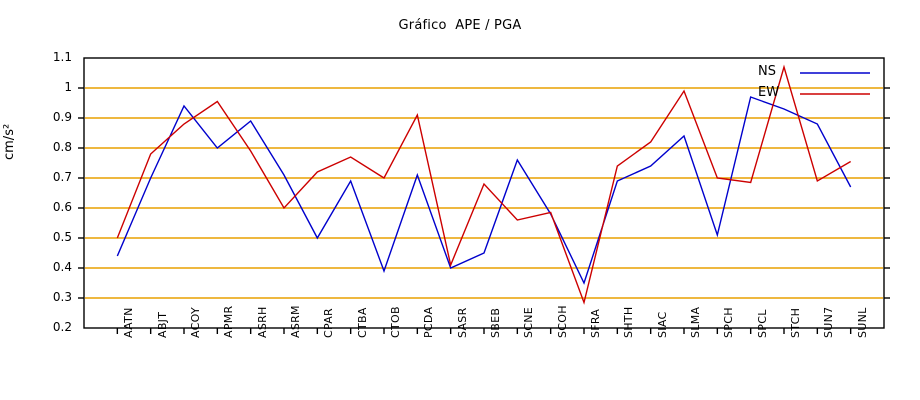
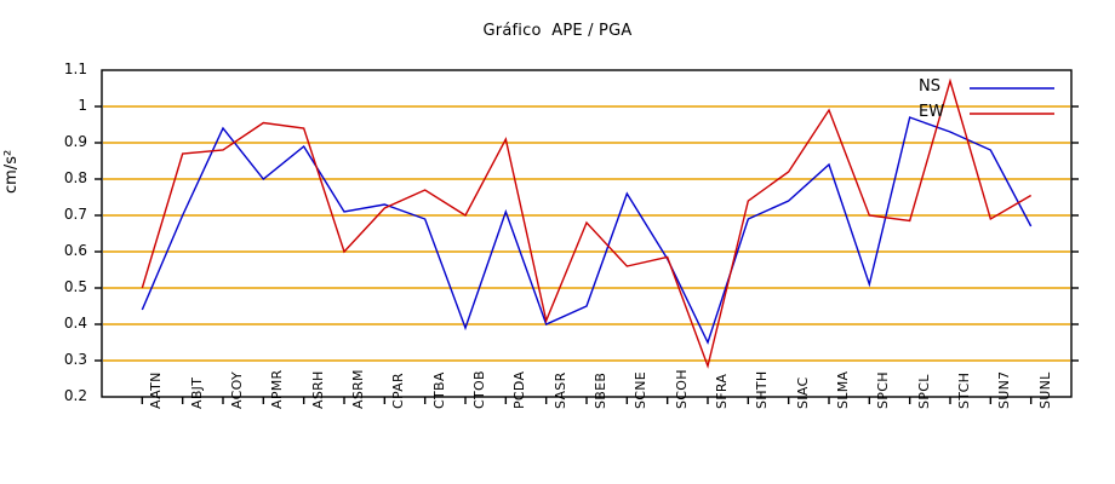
EW/ABJT: 0.78 -> 0.87
EW/ASRH: 0.79 -> 0.94
NS/CPAR: 0.50 -> 0.73
